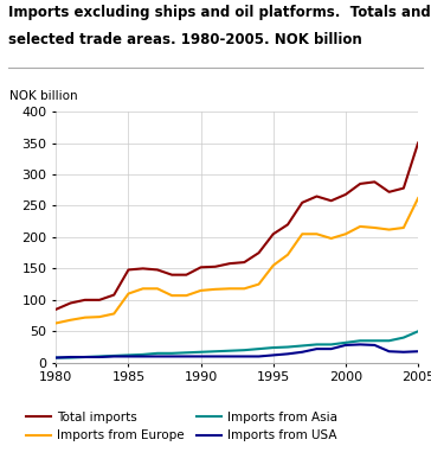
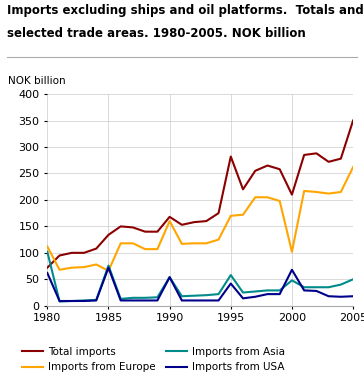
Total imports/1980: 85 -> 72
Imports from Europe/1980: 63 -> 112
Imports from Asia/1980: 8 -> 102
Imports from USA/1980: 8 -> 62
Total imports/1985: 148 -> 134
Imports from Europe/1985: 110 -> 66
Imports from Asia/1985: 12 -> 76
Imports from USA/1985: 10 -> 72
Total imports/1990: 152 -> 168
Imports from Europe/1990: 115 -> 160
Imports from Asia/1990: 17 -> 54
Imports from USA/1990: 10 -> 54
Total imports/1995: 205 -> 282
Imports from Europe/1995: 155 -> 170
Imports from Asia/1995: 24 -> 58
Imports from USA/1995: 12 -> 42
Total imports/2000: 268 -> 210
Imports from Europe/2000: 205 -> 102
Imports from Asia/2000: 32 -> 48
Imports from USA/2000: 28 -> 68
